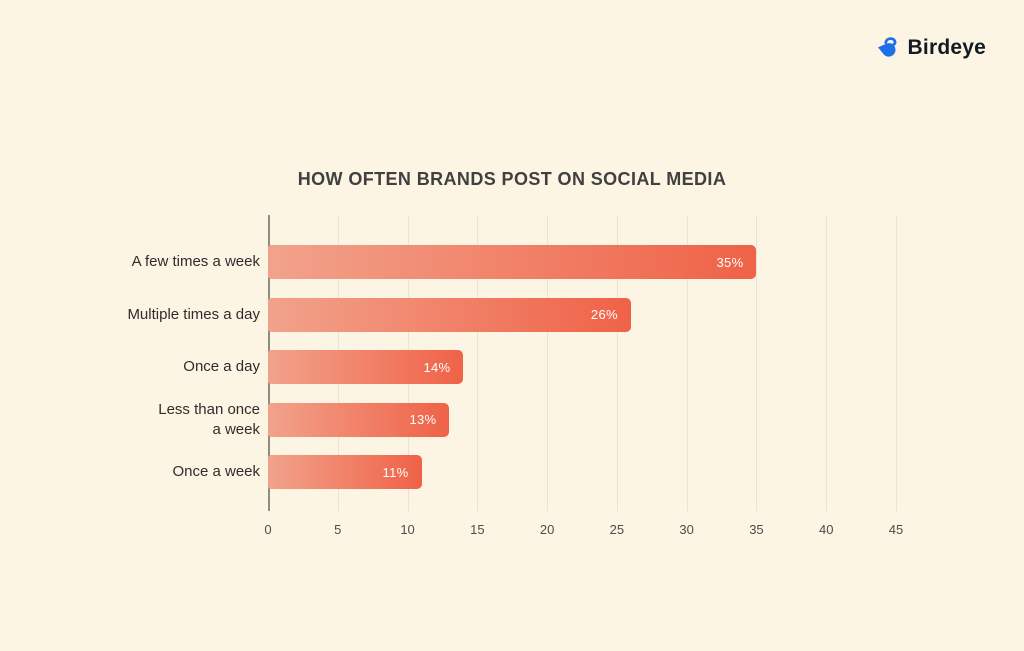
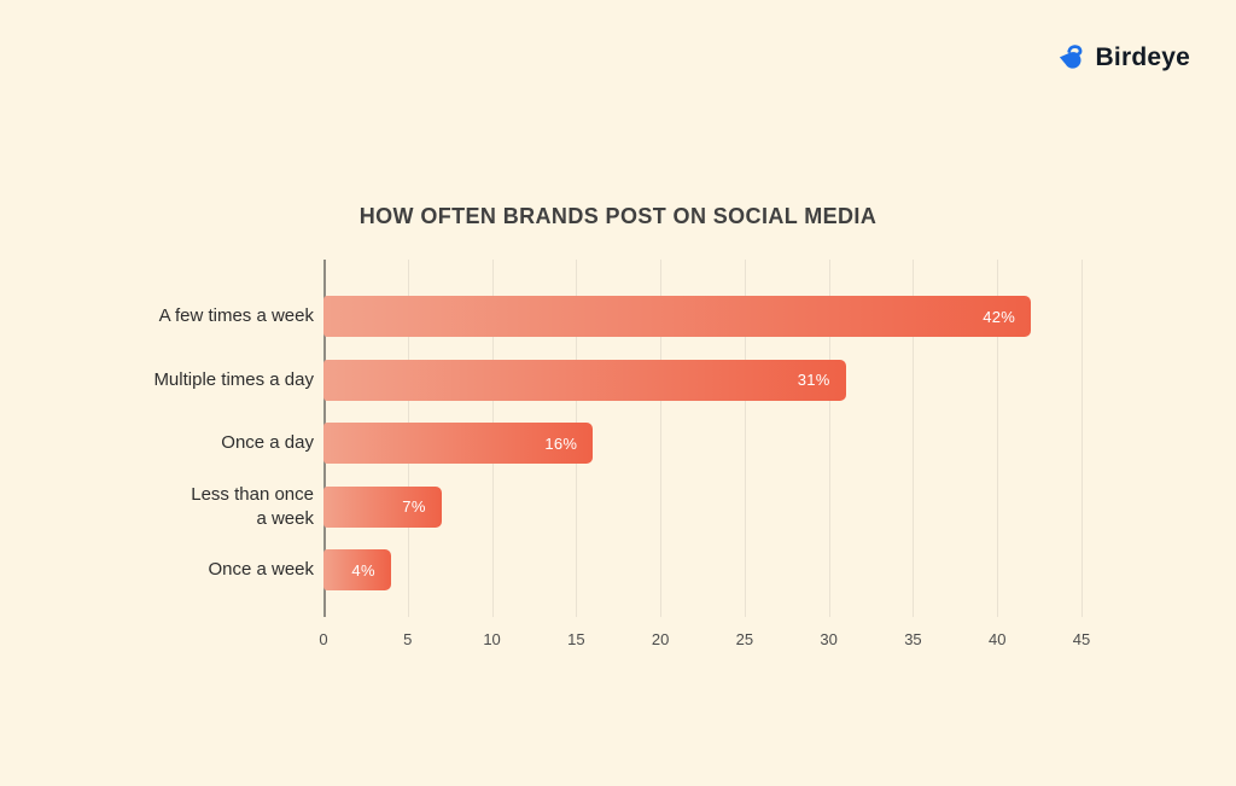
A few times a week: 35% -> 42%
Multiple times a day: 26% -> 31%
Once a day: 14% -> 16%
Less than once a week: 13% -> 7%
Once a week: 11% -> 4%
